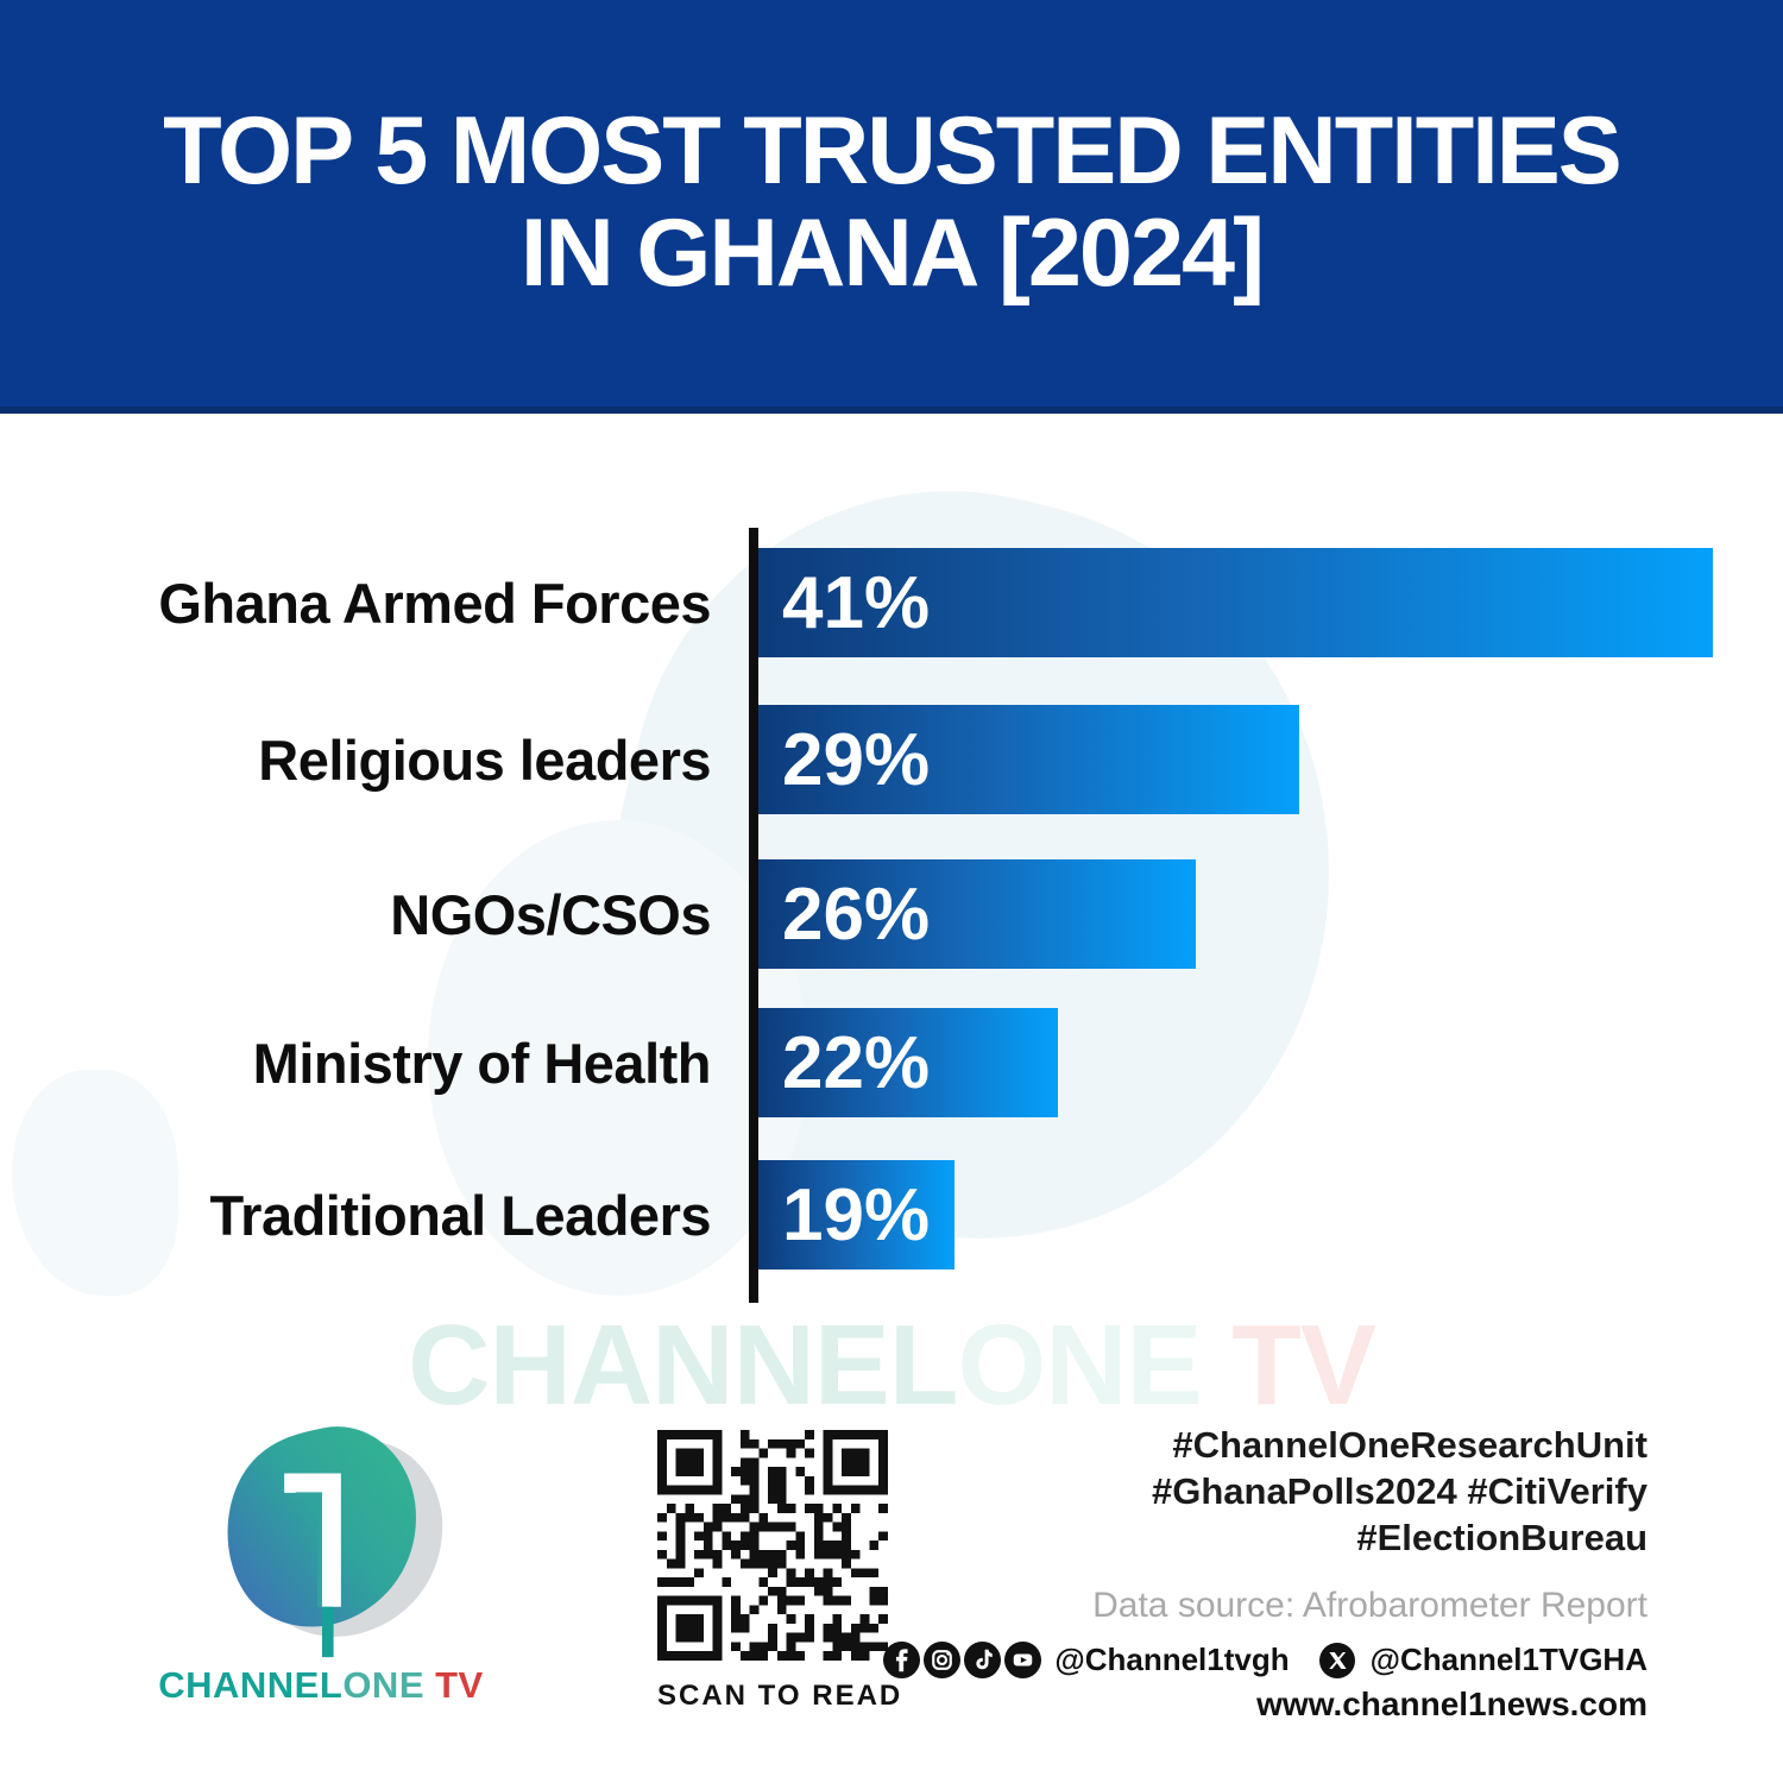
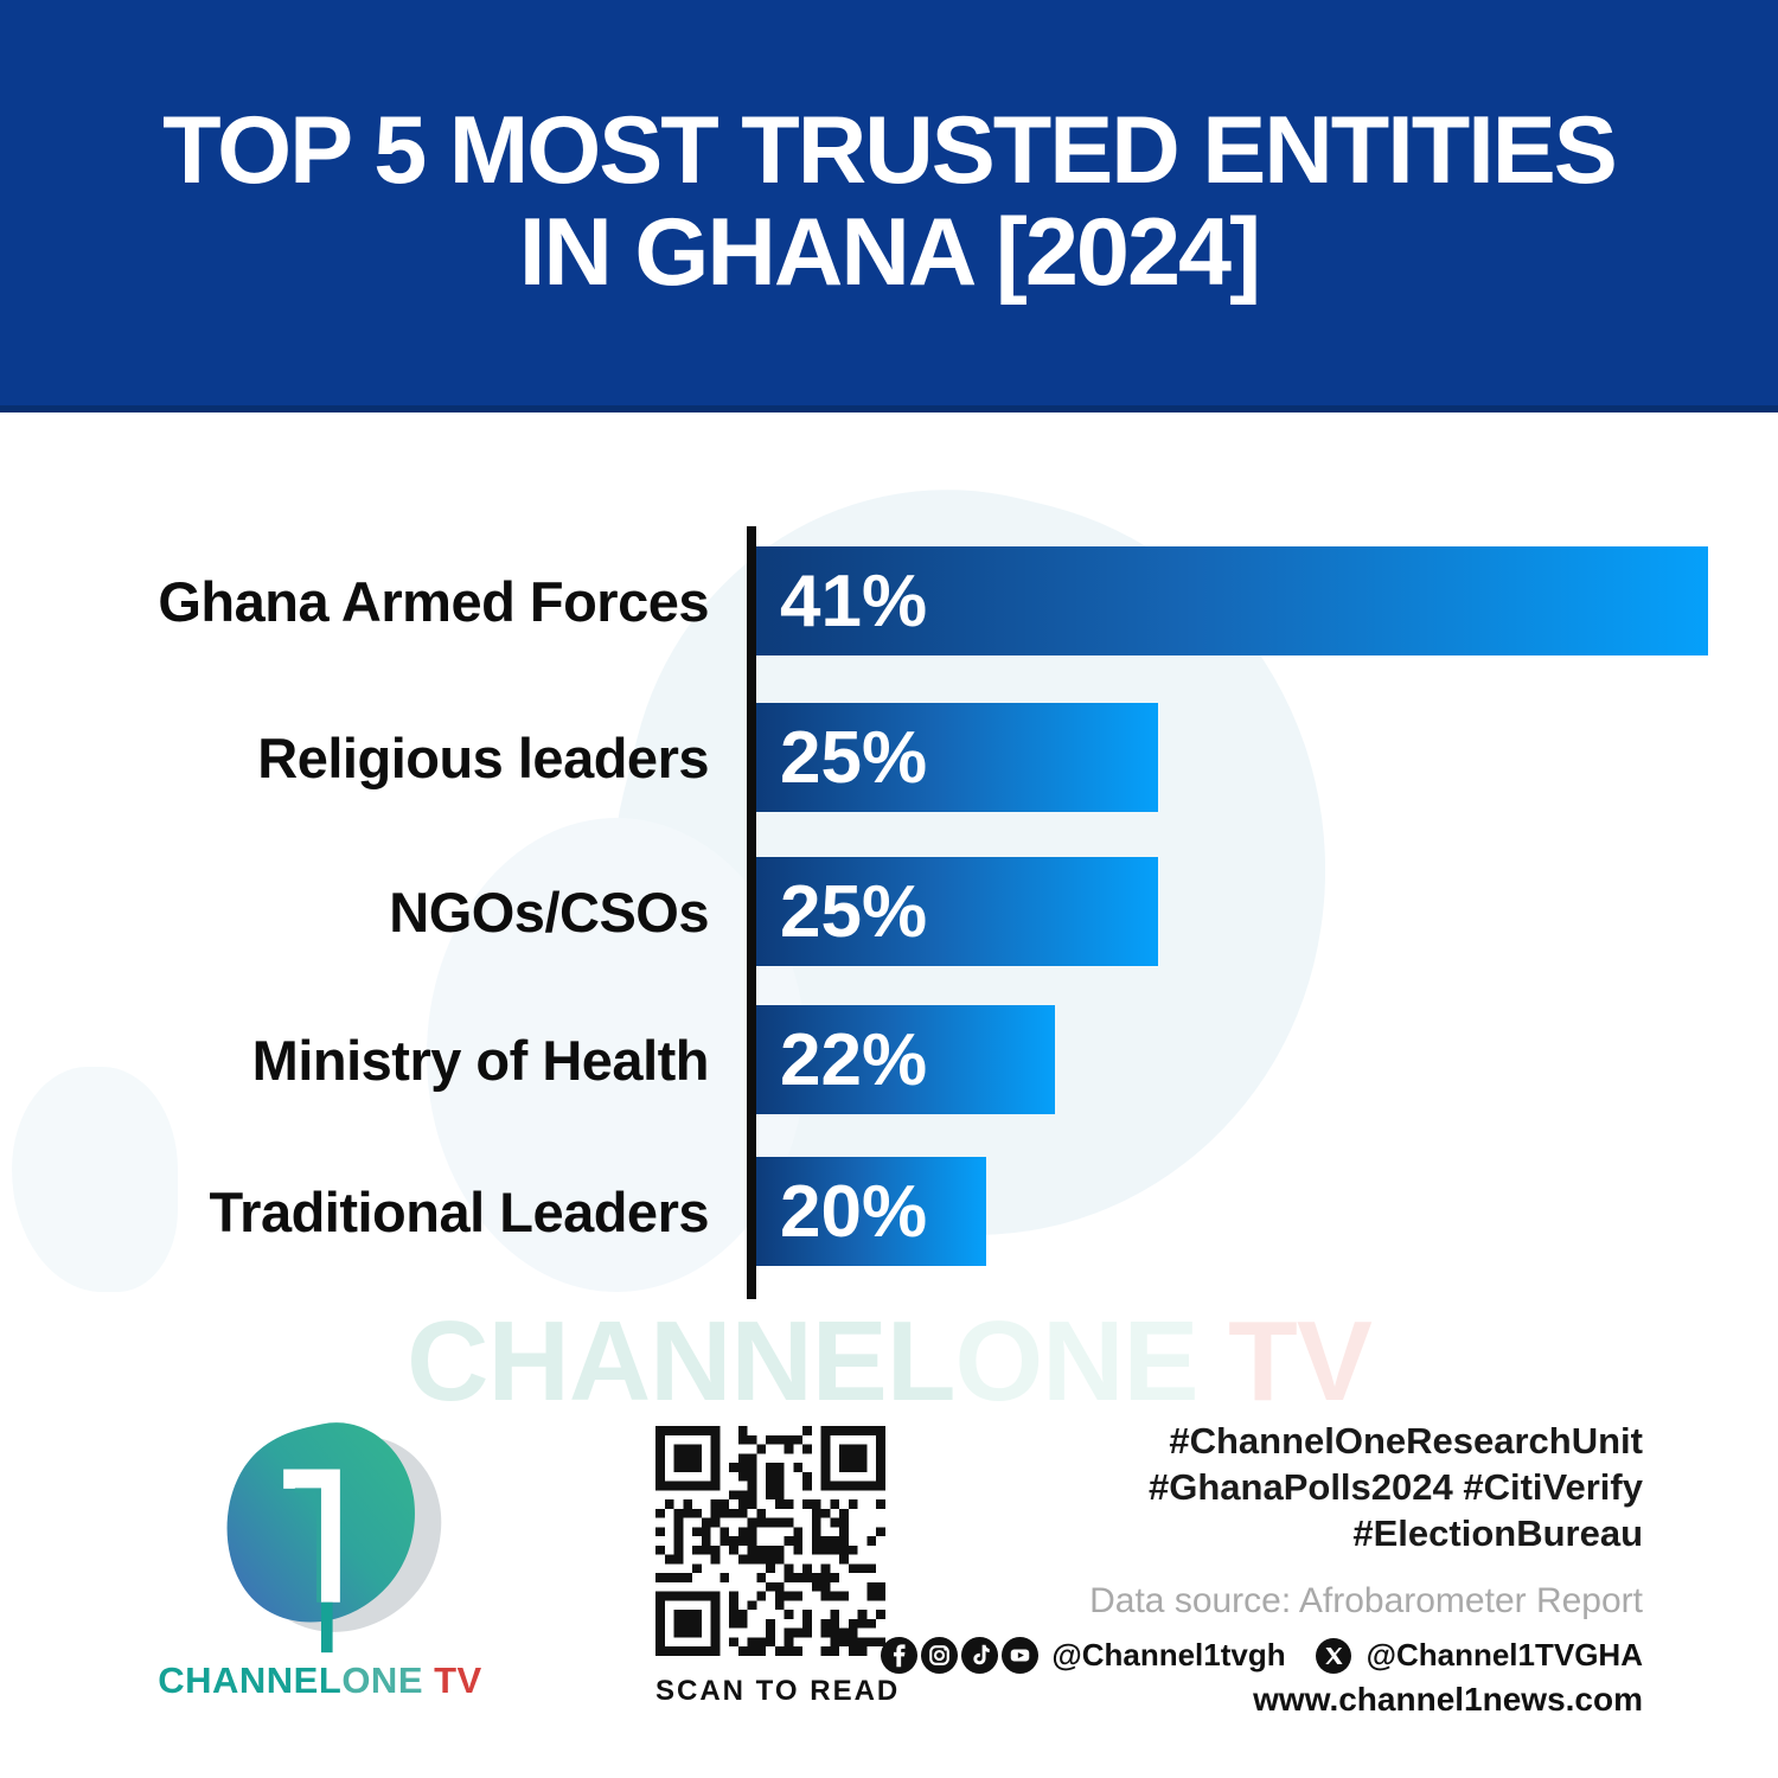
Religious leaders: 29% -> 25%
NGOs/CSOs: 26% -> 25%
Traditional Leaders: 19% -> 20%
